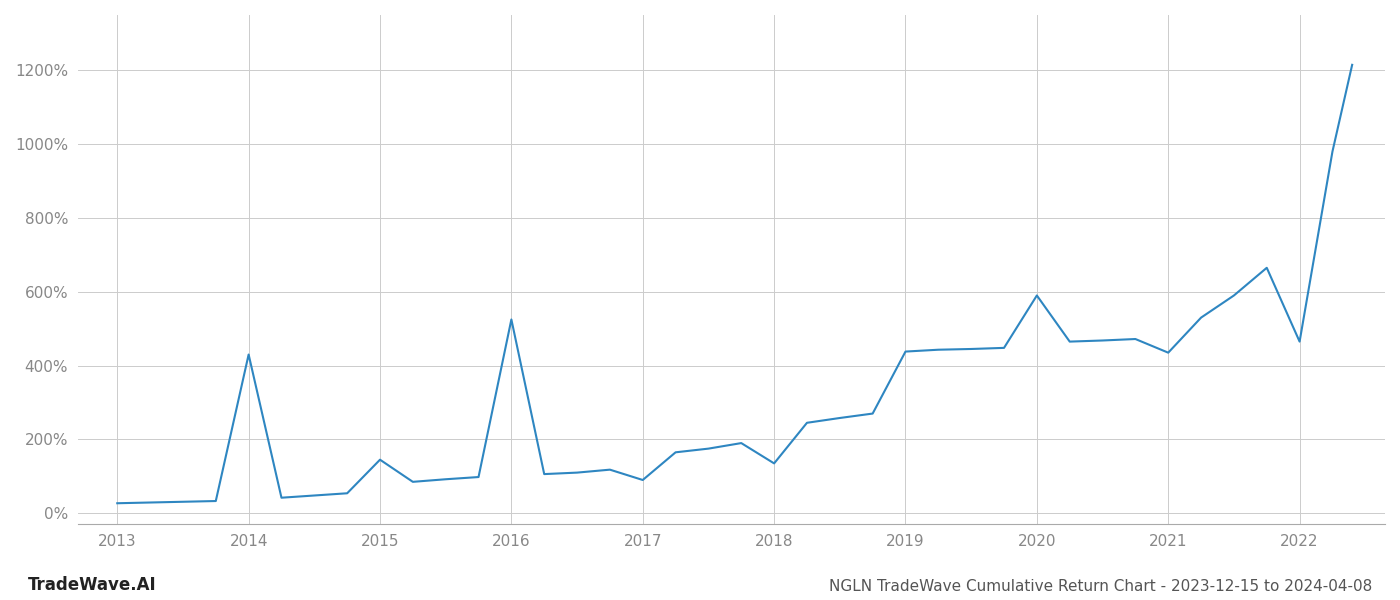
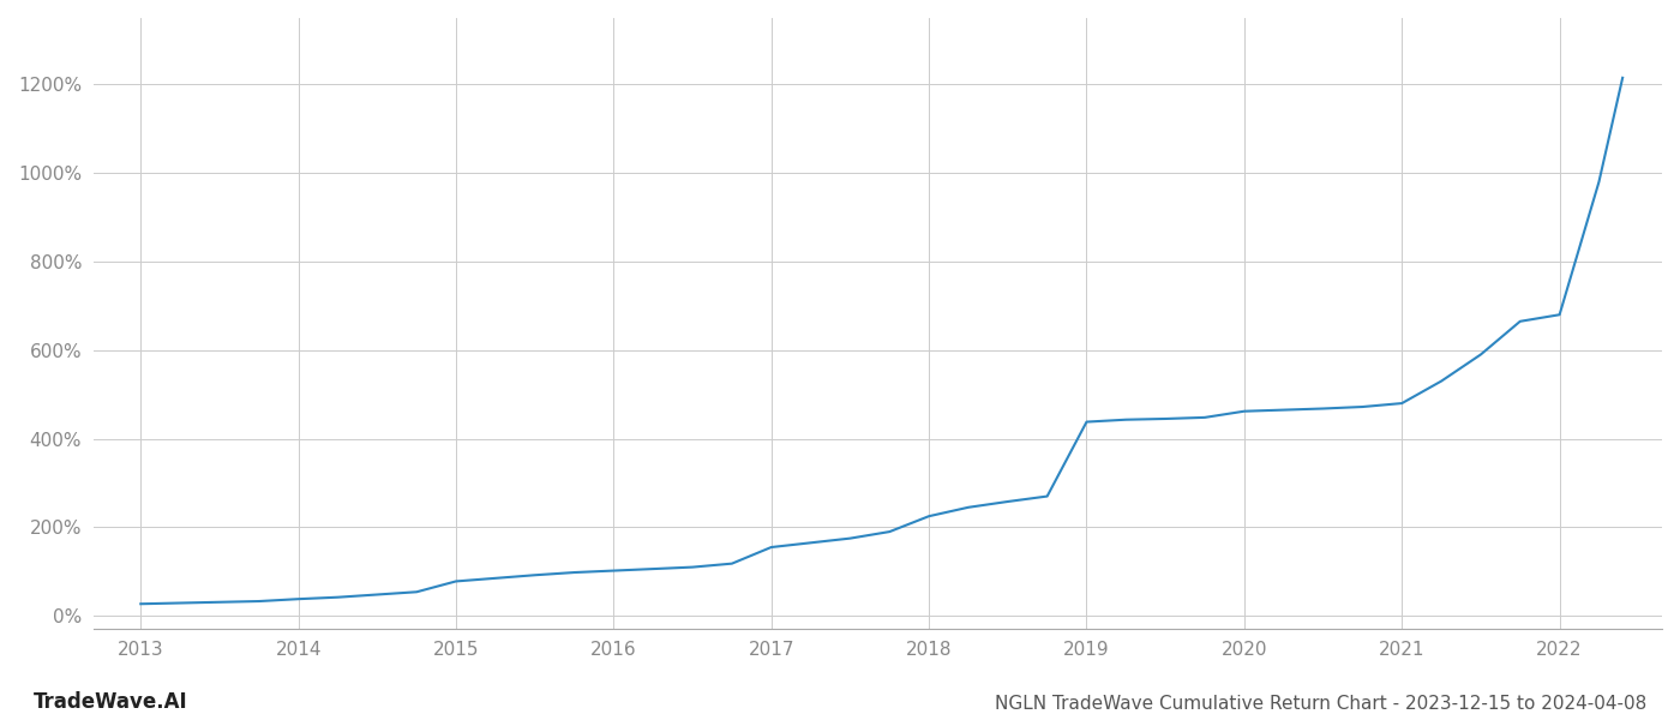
2014: 430% -> 38%
2015: 145% -> 78%
2016: 525% -> 102%
2017: 90% -> 155%
2018: 135% -> 225%
2020: 590% -> 462%
2021: 435% -> 480%
2022: 465% -> 680%
